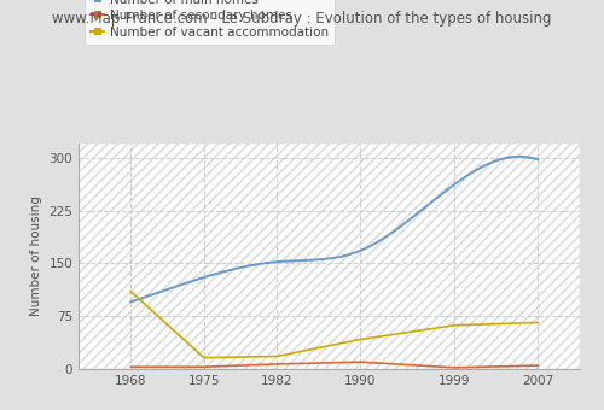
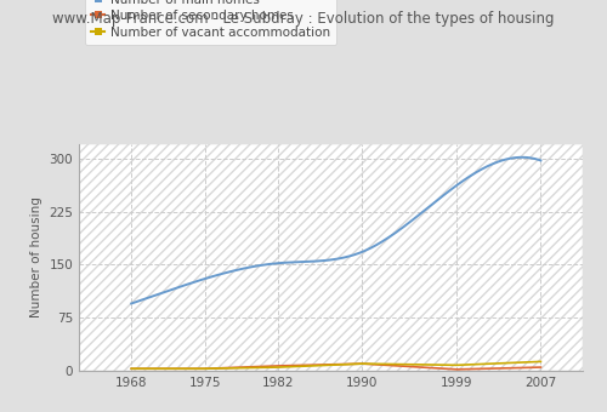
Number of vacant accommodation/1968: 110 -> 3
Number of vacant accommodation/1975: 16 -> 3
Number of vacant accommodation/1982: 18 -> 5
Number of vacant accommodation/1990: 42 -> 10
Number of vacant accommodation/1999: 62 -> 8
Number of vacant accommodation/2007: 66 -> 13
